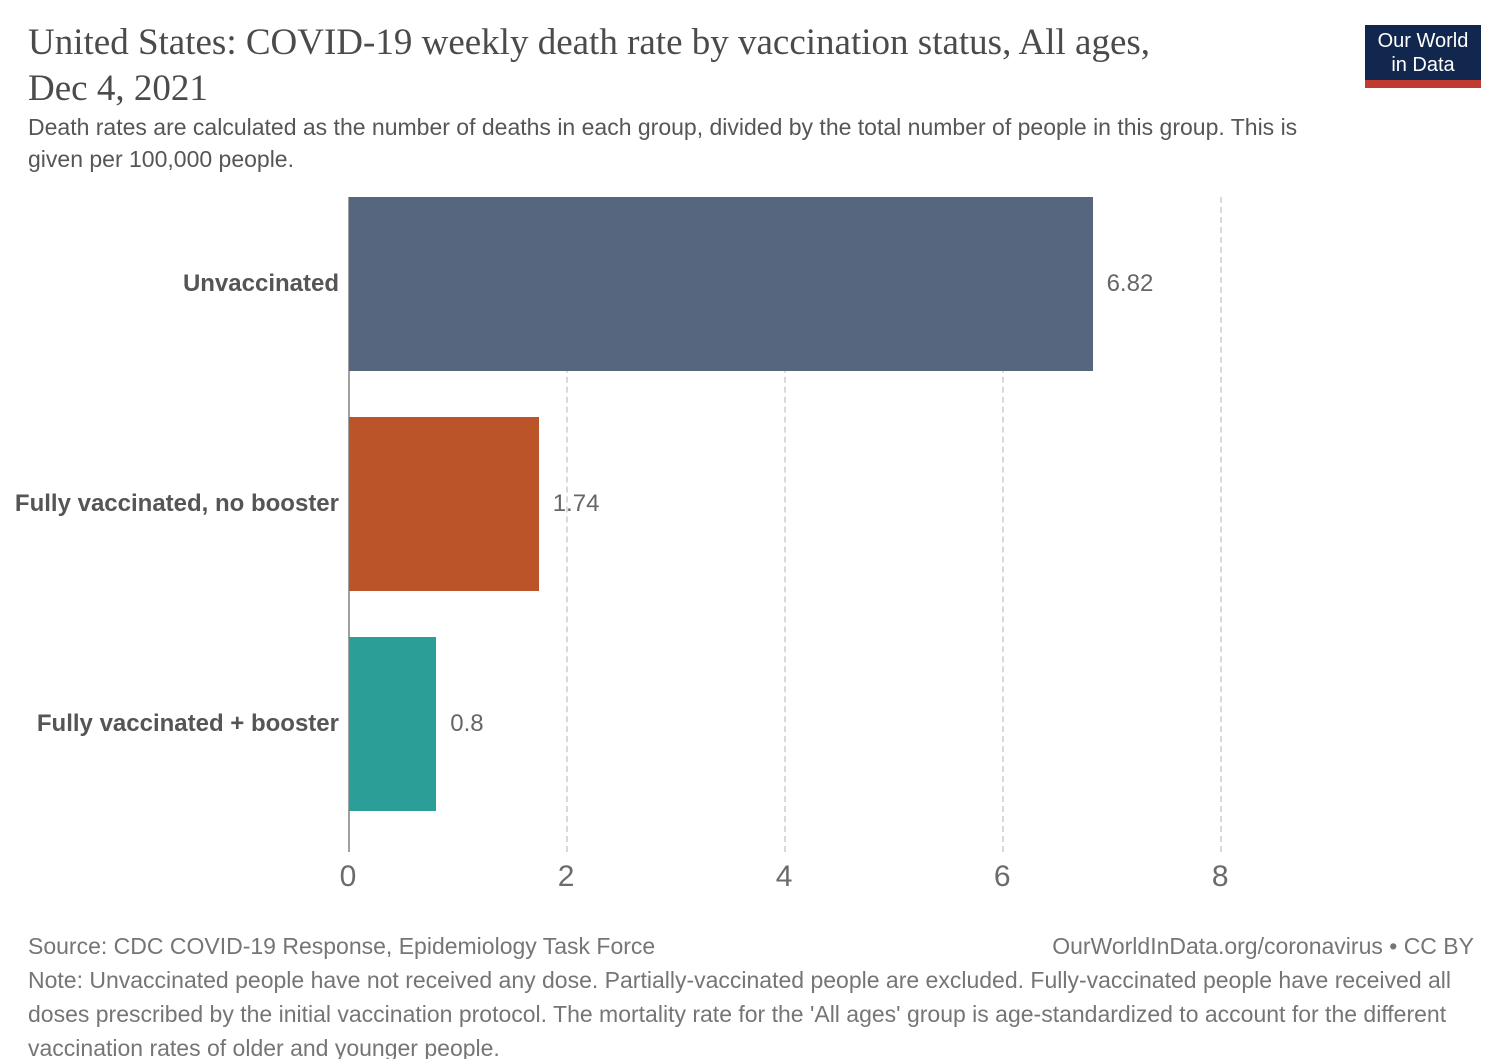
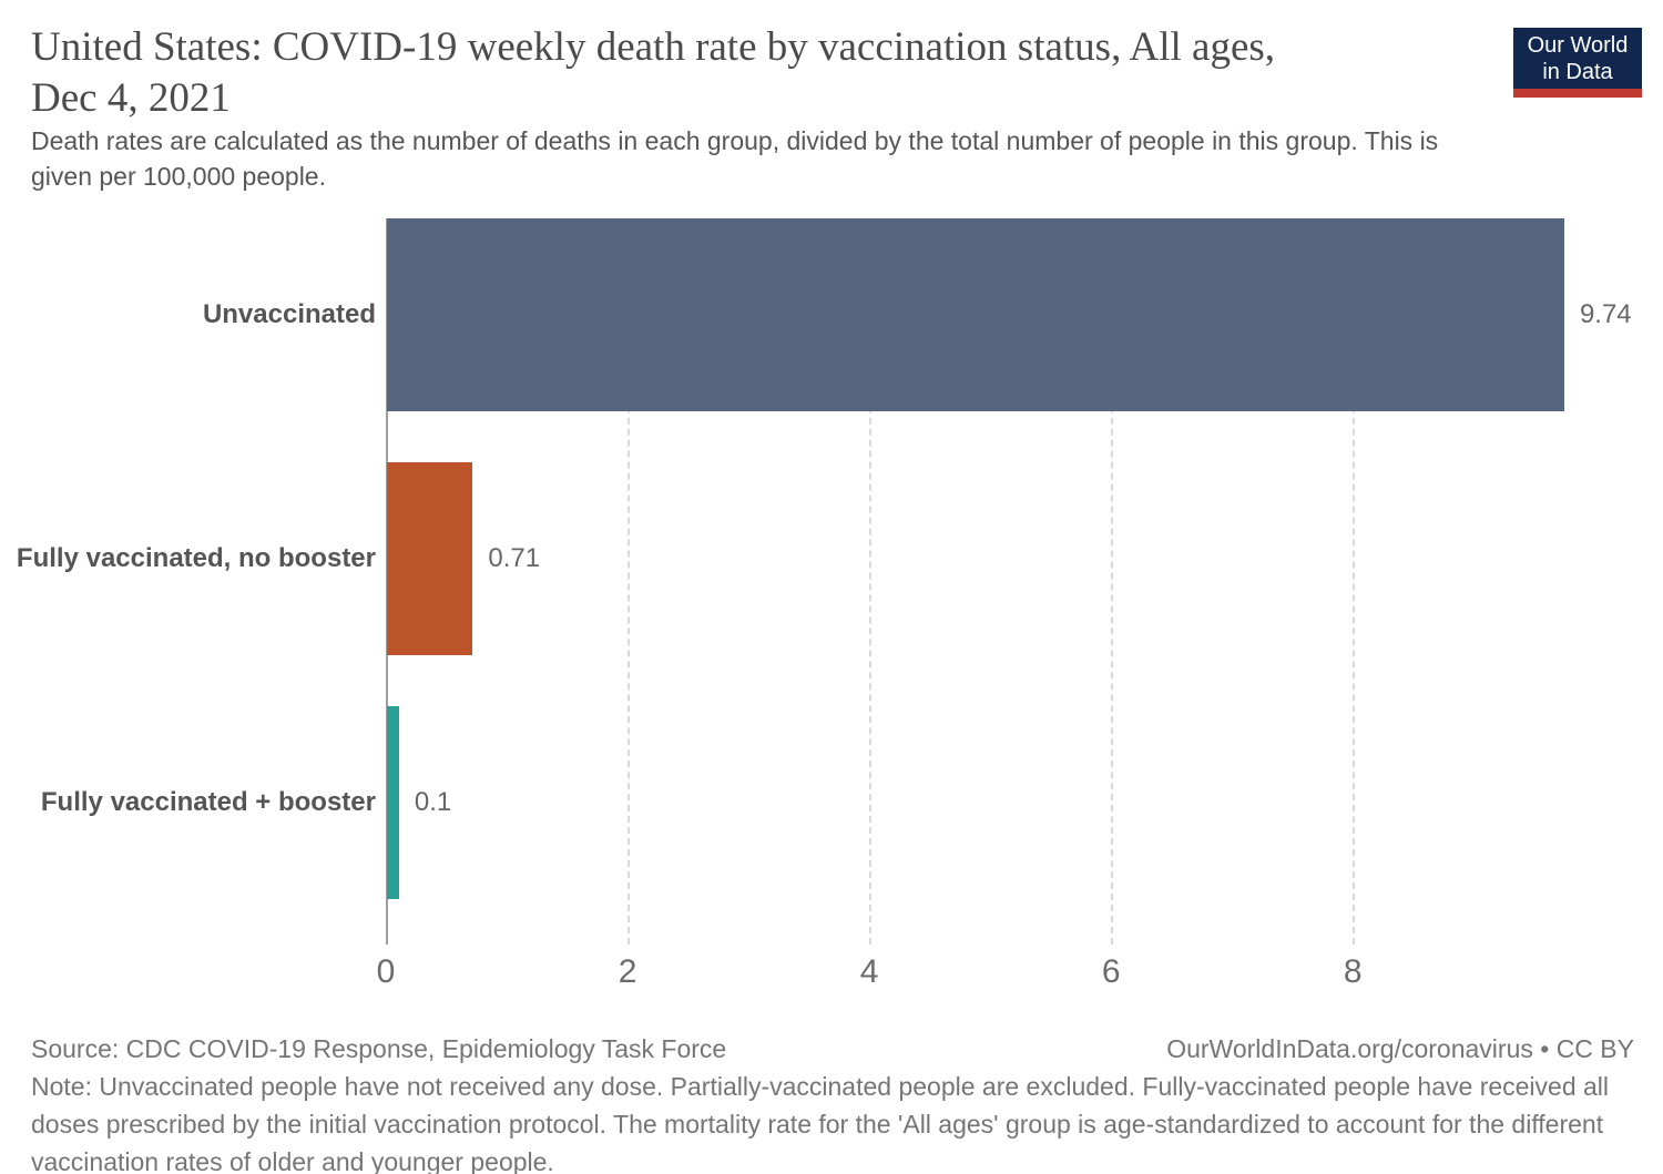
Unvaccinated: 6.82 -> 9.74
Fully vaccinated, no booster: 1.74 -> 0.71
Fully vaccinated + booster: 0.8 -> 0.1
